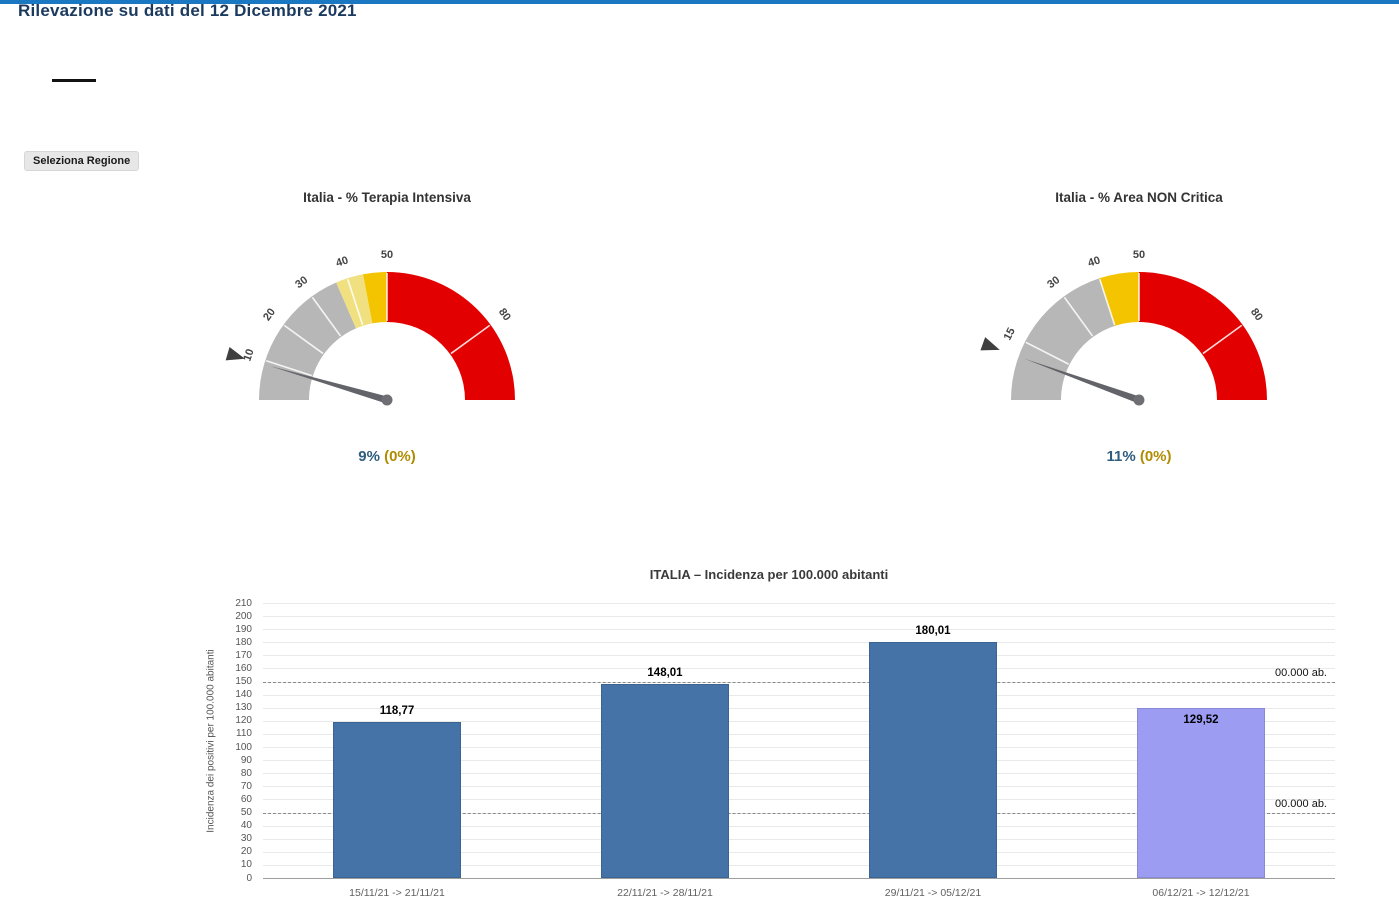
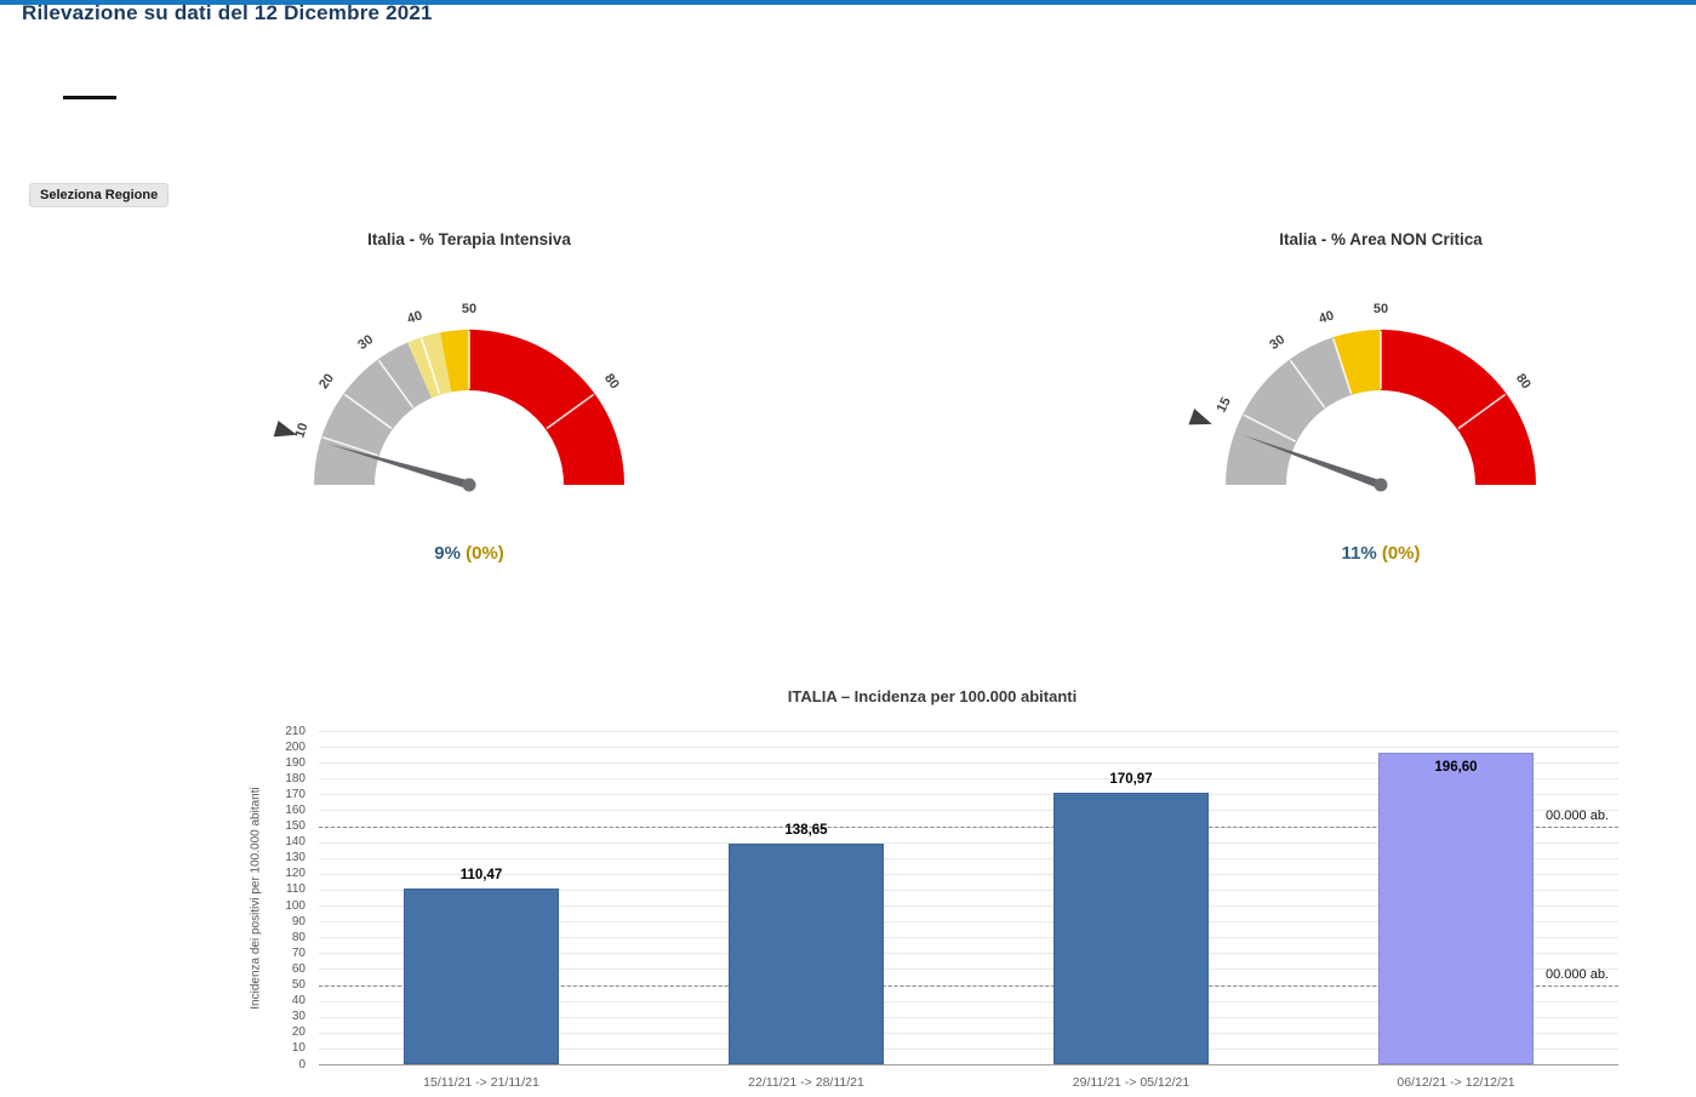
ITALIA – Incidenza per 100.000 abitanti/15/11/21 -> 21/11/21: 118,77 -> 110,47
ITALIA – Incidenza per 100.000 abitanti/22/11/21 -> 28/11/21: 148,01 -> 138,65
ITALIA – Incidenza per 100.000 abitanti/29/11/21 -> 05/12/21: 180,01 -> 170,97
ITALIA – Incidenza per 100.000 abitanti/06/12/21 -> 12/12/21: 129,52 -> 196,60
